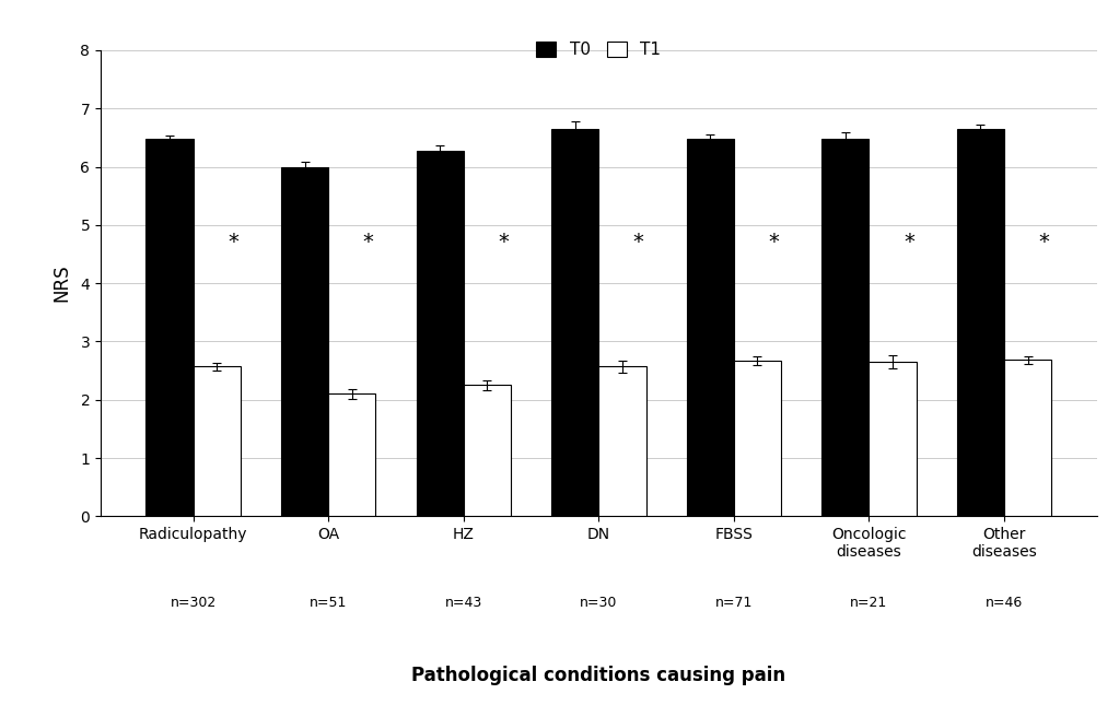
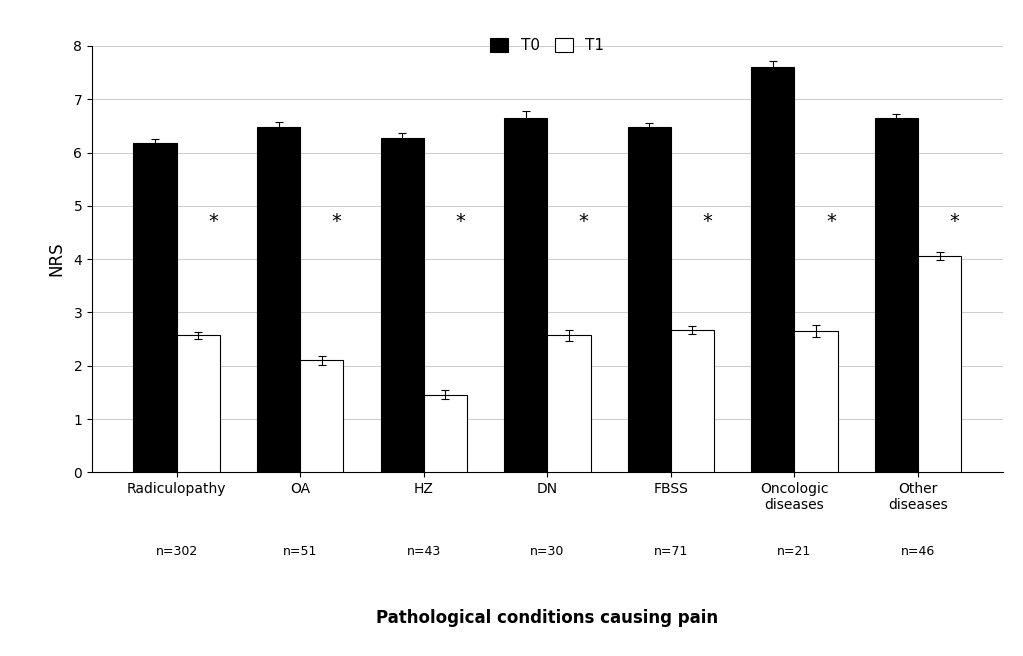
T0/Radiculopathy: 6.47 -> 6.18
T0/OA: 6.00 -> 6.48
T1/HZ: 2.25 -> 1.46
T0/Oncologic diseases: 6.47 -> 7.60
T1/Other diseases: 2.68 -> 4.06
